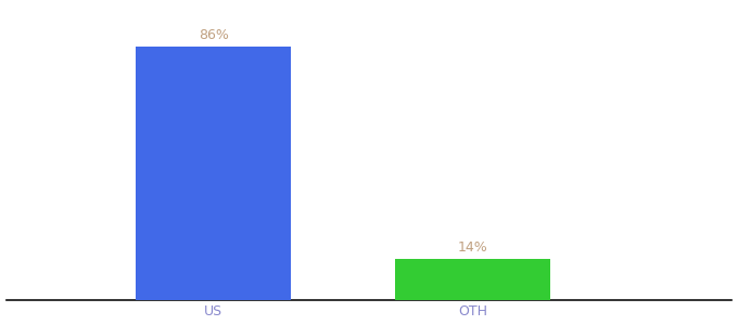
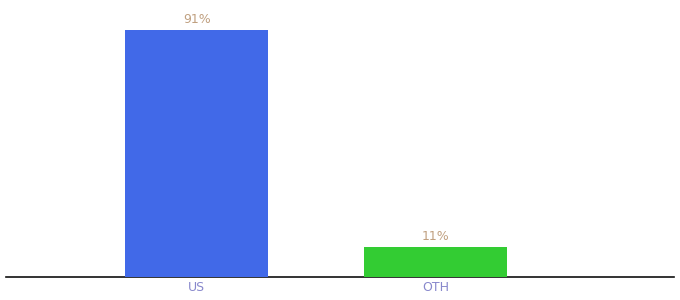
US: 86% -> 91%
OTH: 14% -> 11%
